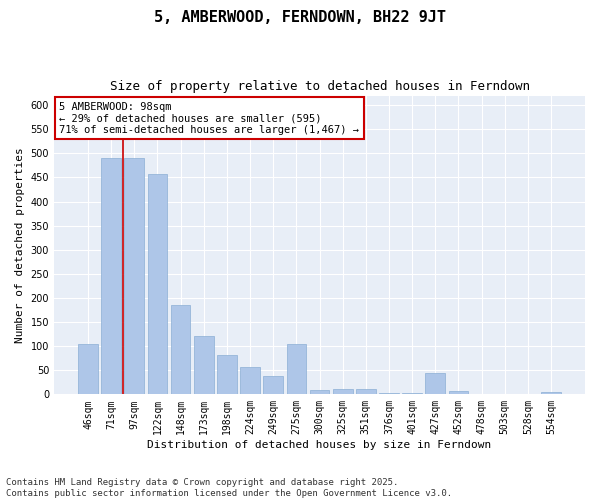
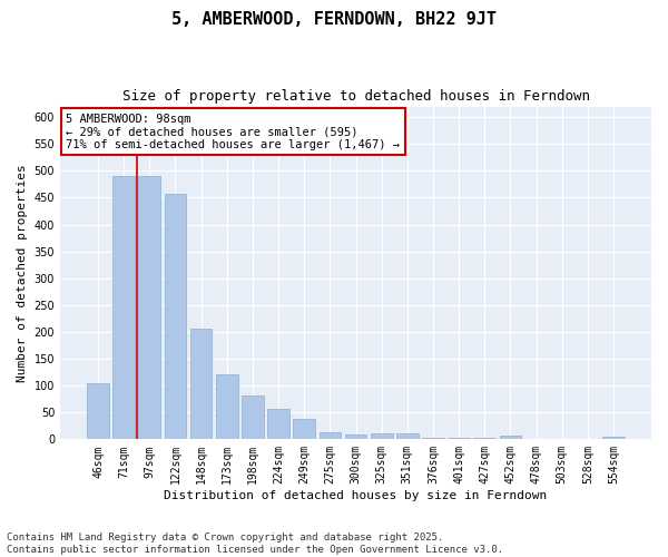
148sqm: 185 -> 207
275sqm: 105 -> 14
427sqm: 45 -> 2
